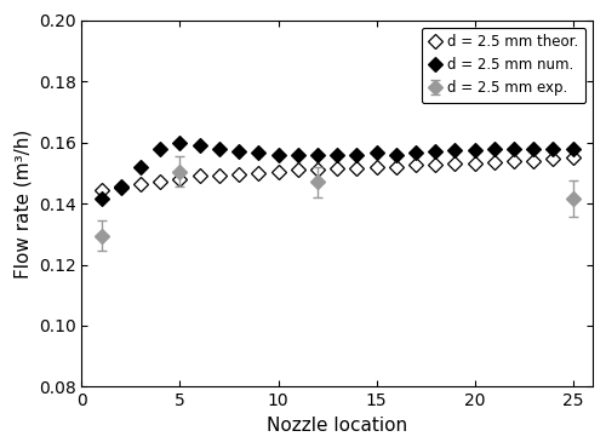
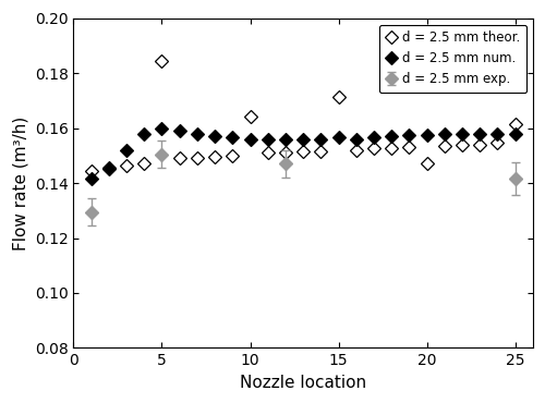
d = 2.5 mm theor./5: 0.1480 -> 0.1845
d = 2.5 mm theor./10: 0.1505 -> 0.1640
d = 2.5 mm theor./15: 0.1520 -> 0.1715
d = 2.5 mm theor./20: 0.1530 -> 0.1470
d = 2.5 mm theor./25: 0.1550 -> 0.1615
